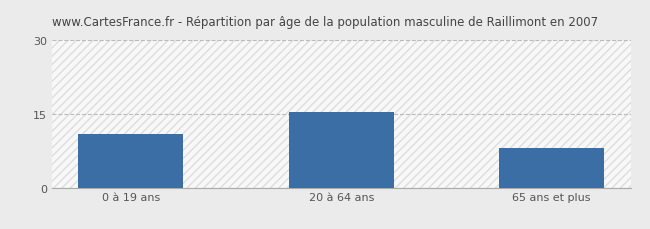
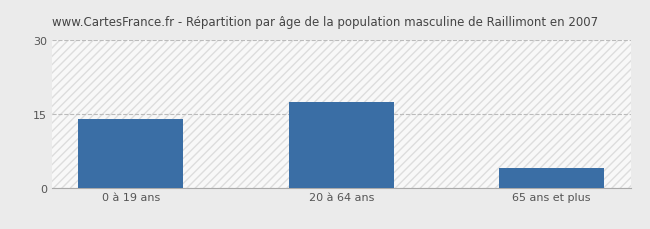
0 à 19 ans: 11.0 -> 14.0
20 à 64 ans: 15.5 -> 17.5
65 ans et plus: 8.0 -> 4.0
